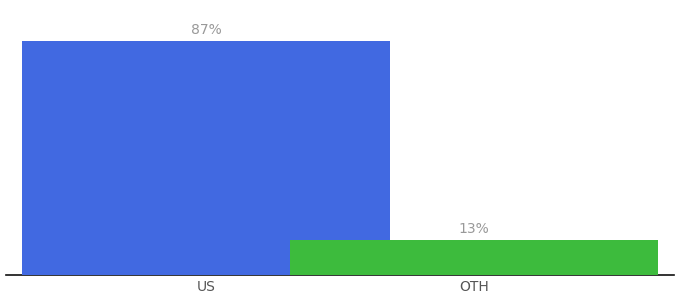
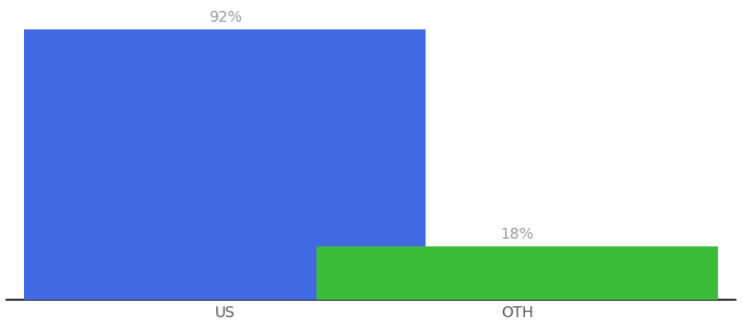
US: 87% -> 92%
OTH: 13% -> 18%
